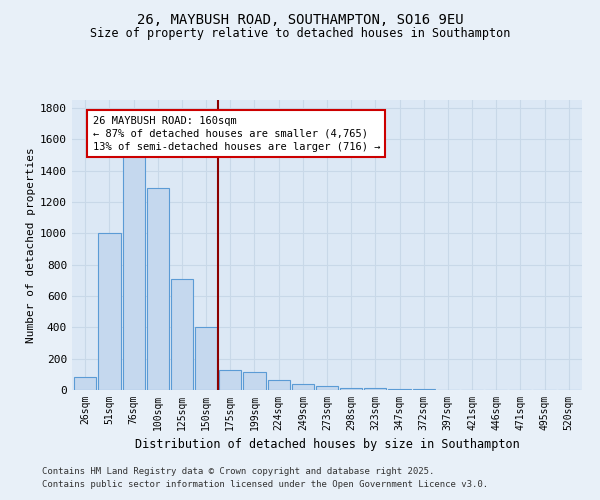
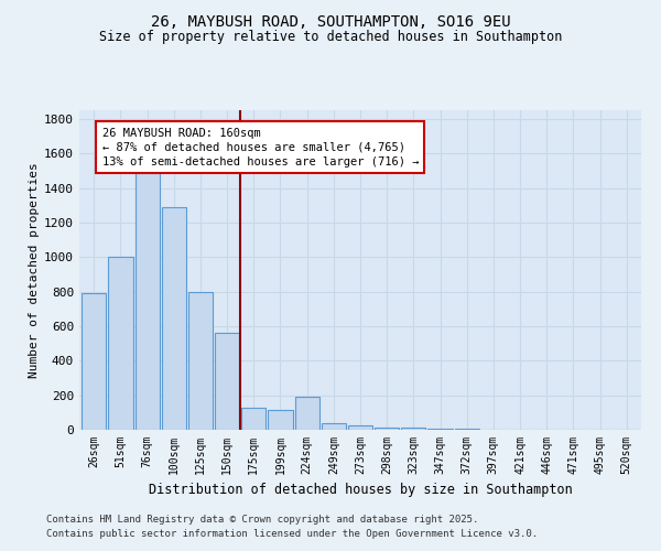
26sqm: 80 -> 790
125sqm: 710 -> 800
150sqm: 400 -> 560
224sqm: 60 -> 190
